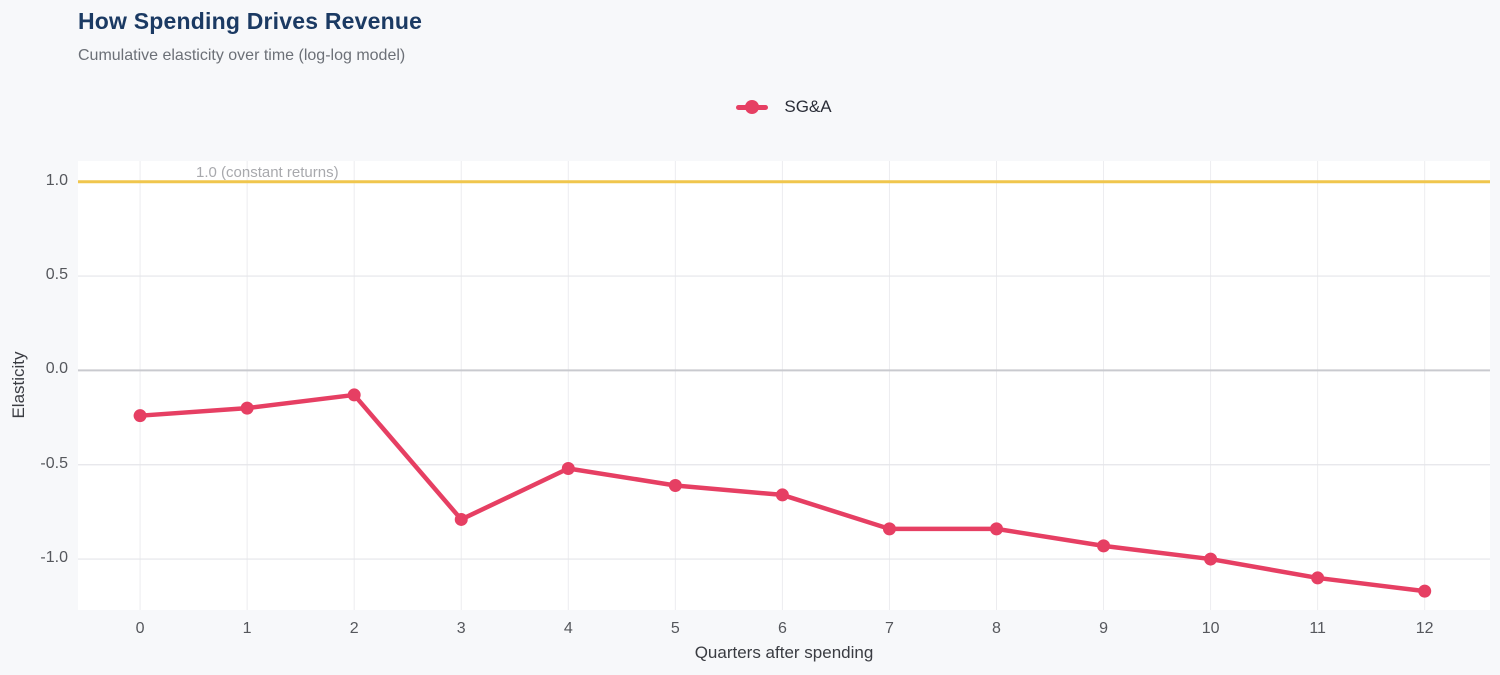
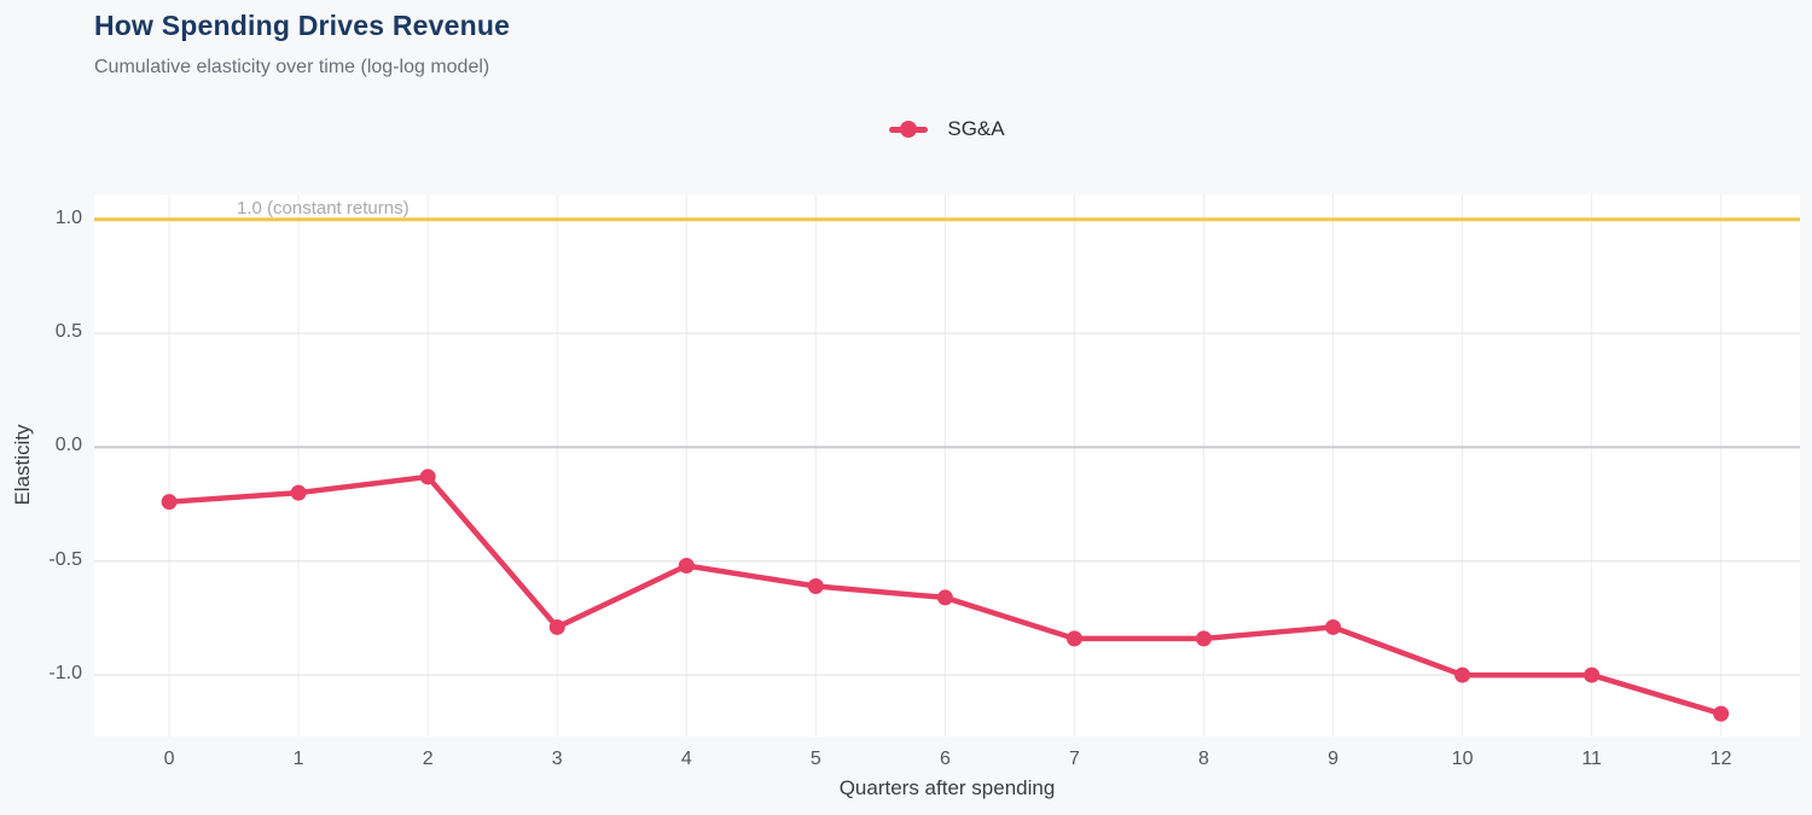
9: -0.93 -> -0.79
11: -1.10 -> -1.00
